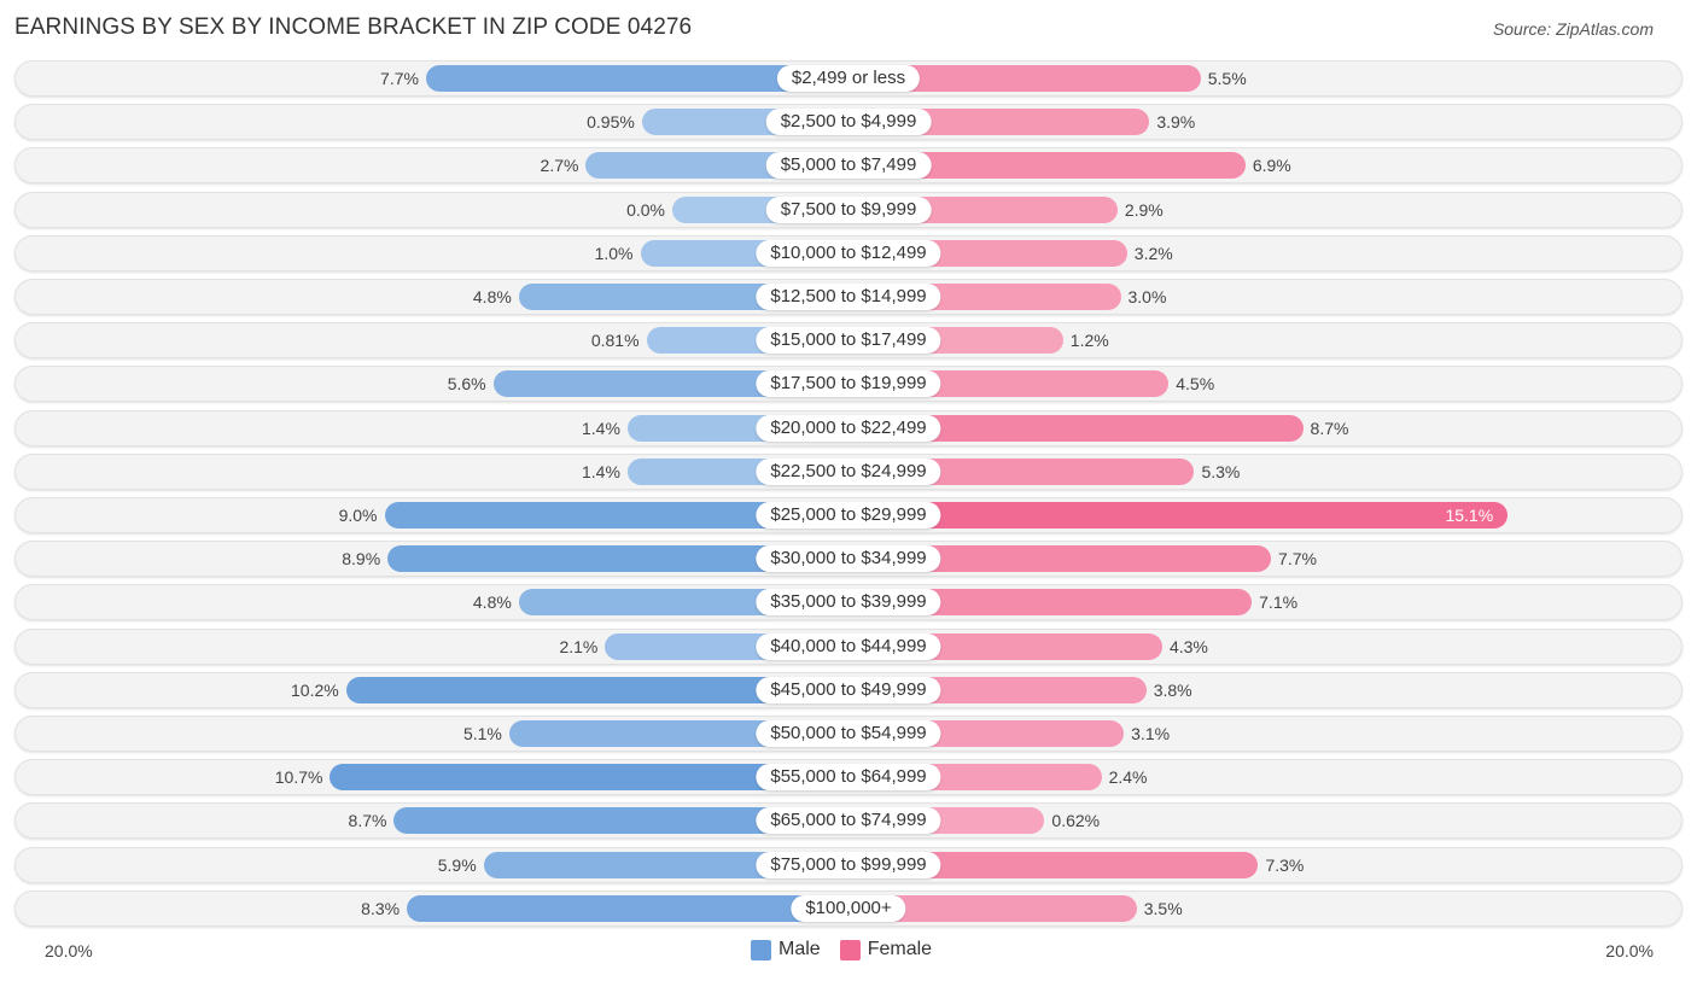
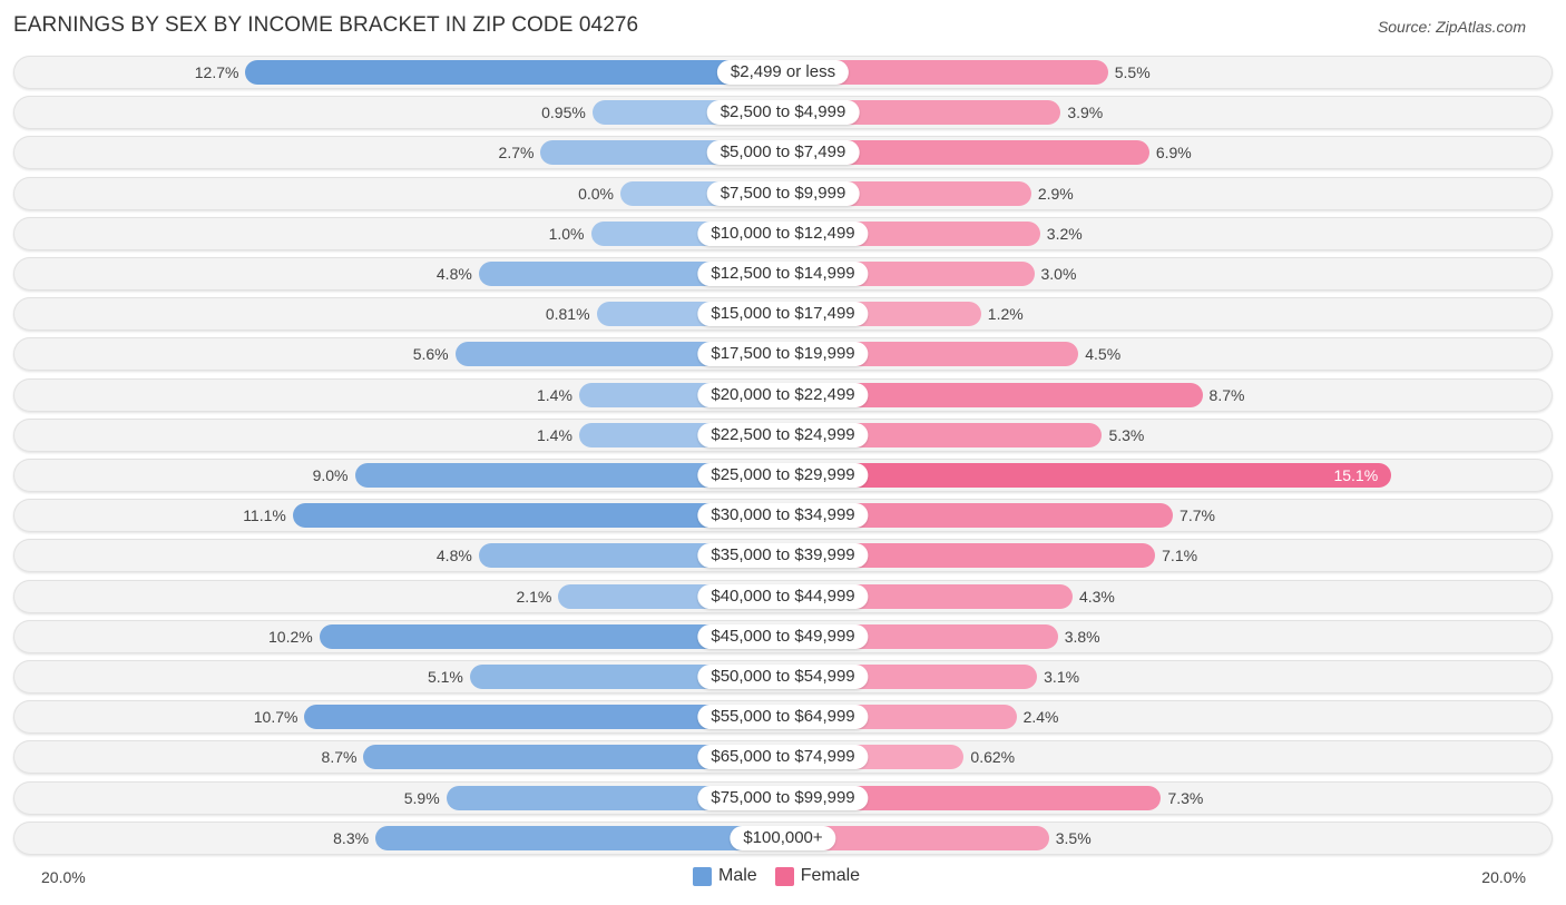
Male/$2,499 or less: 7.7% -> 12.7%
Male/$30,000 to $34,999: 8.9% -> 11.1%
